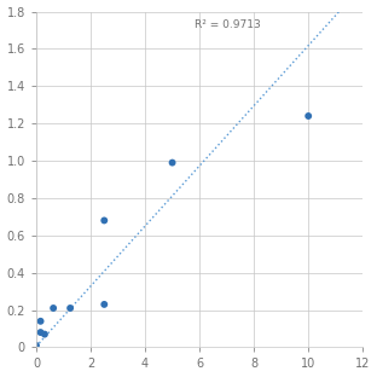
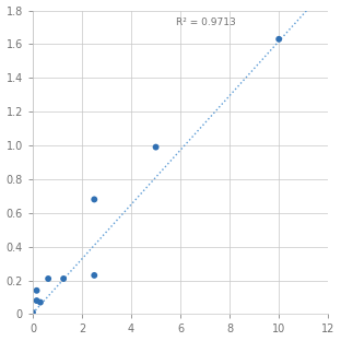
10: 1.24 -> 1.63
